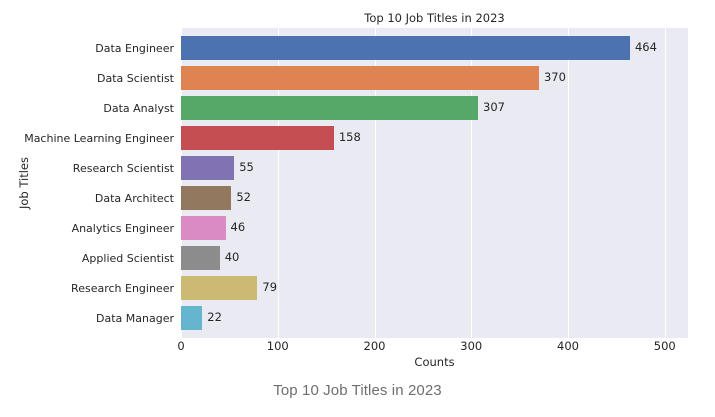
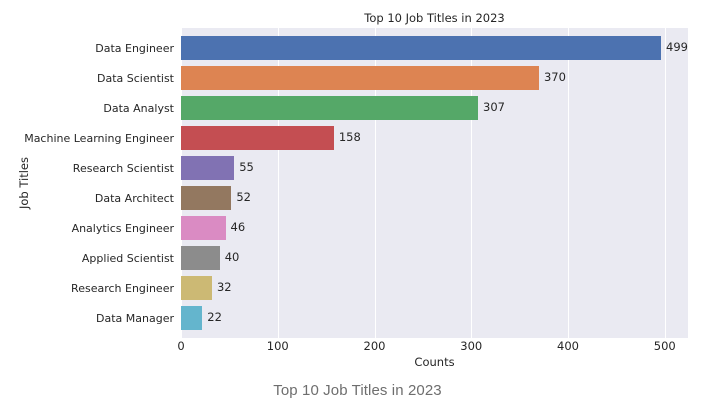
Data Engineer: 464 -> 499
Research Engineer: 79 -> 32
